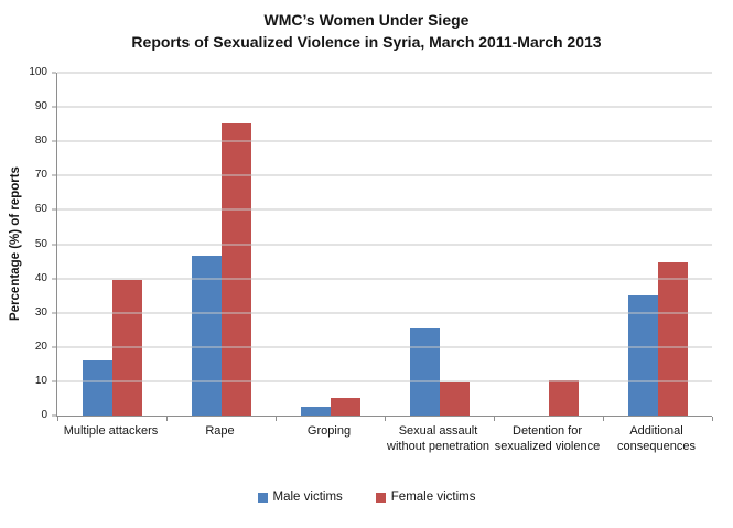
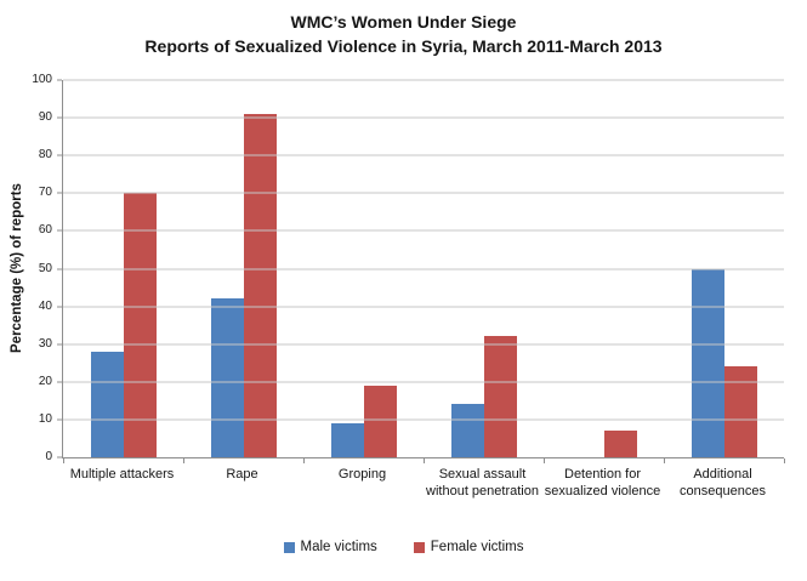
Male victims/Multiple attackers: 16 -> 28
Female victims/Multiple attackers: 40 -> 70
Male victims/Rape: 46 -> 42
Female victims/Rape: 85 -> 91
Male victims/Groping: 2 -> 9
Female victims/Groping: 5 -> 19
Male victims/Sexual assault without penetration: 26 -> 14
Female victims/Sexual assault without penetration: 10 -> 32
Female victims/Detention for sexualized violence: 10 -> 7
Male victims/Additional consequences: 35 -> 50
Female victims/Additional consequences: 45 -> 24
